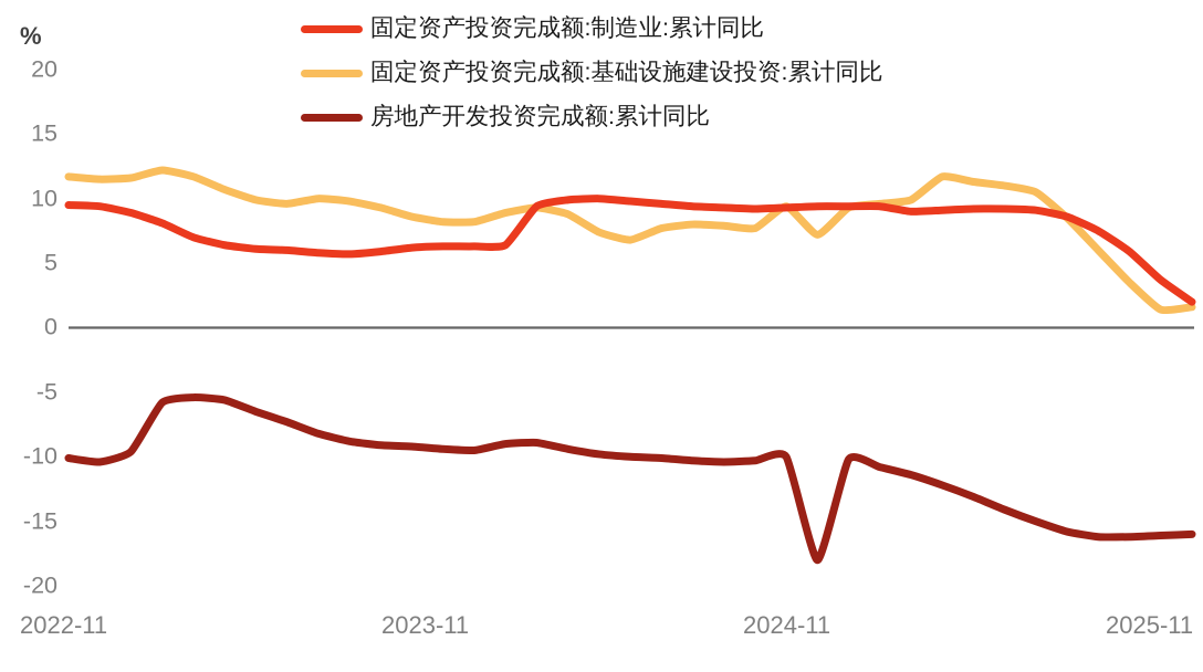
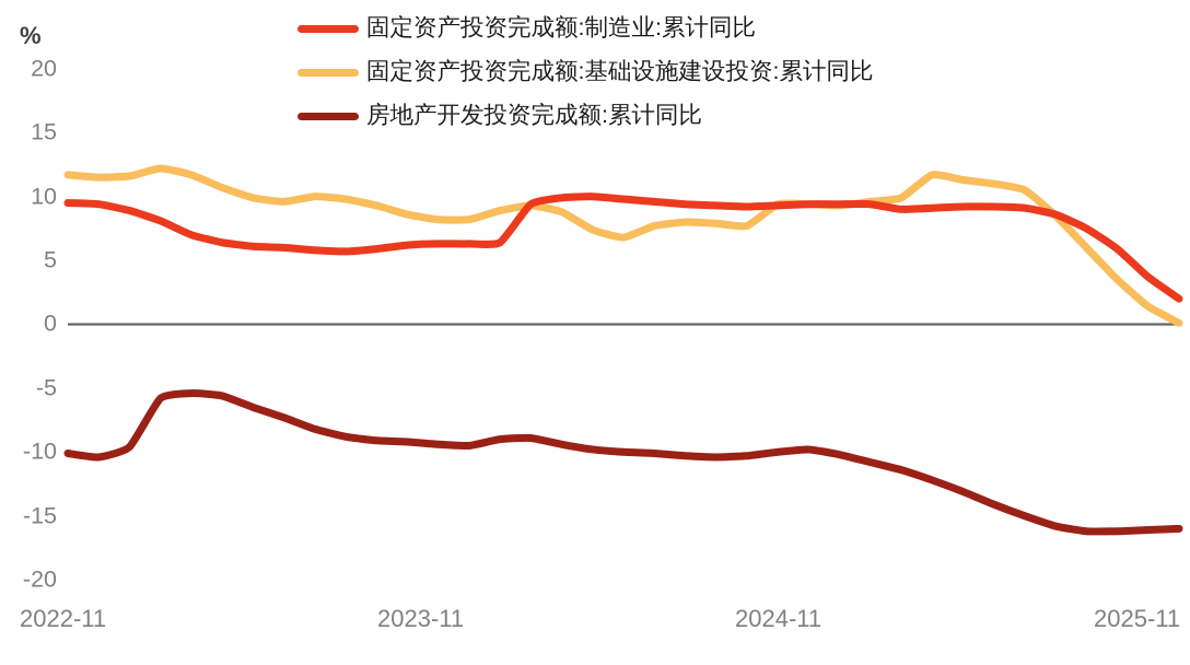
固定资产投资完成额:基础设施建设投资:累计同比/2024-11: 7.2 -> 9.4
房地产开发投资完成额:累计同比/2024-11: -18.0 -> -9.8
固定资产投资完成额:基础设施建设投资:累计同比/2025-11: 1.6 -> 0.1
